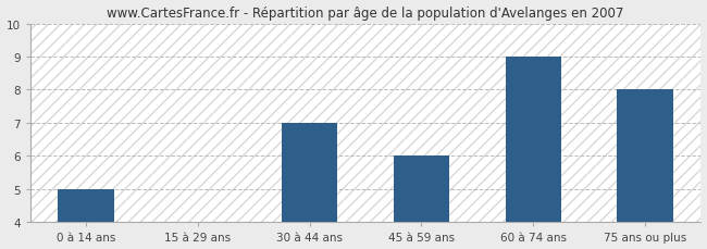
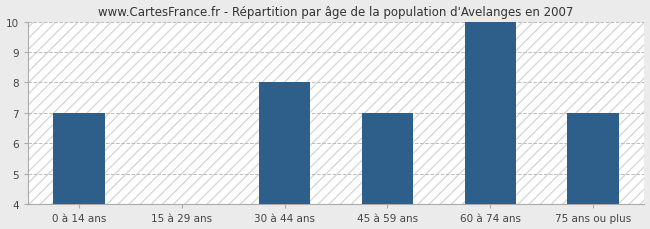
0 à 14 ans: 5.0 -> 7.0
30 à 44 ans: 7.0 -> 8.0
45 à 59 ans: 6.0 -> 7.0
60 à 74 ans: 9.0 -> 10.0
75 ans ou plus: 8.0 -> 7.0
